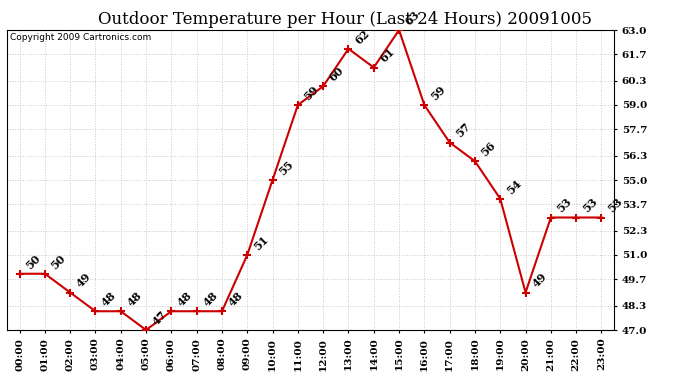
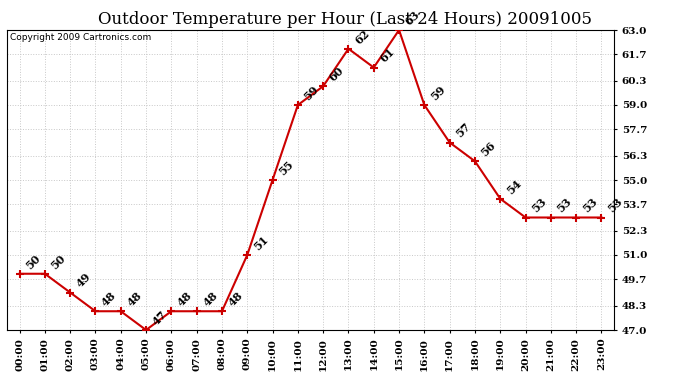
20:00: 49 -> 53
